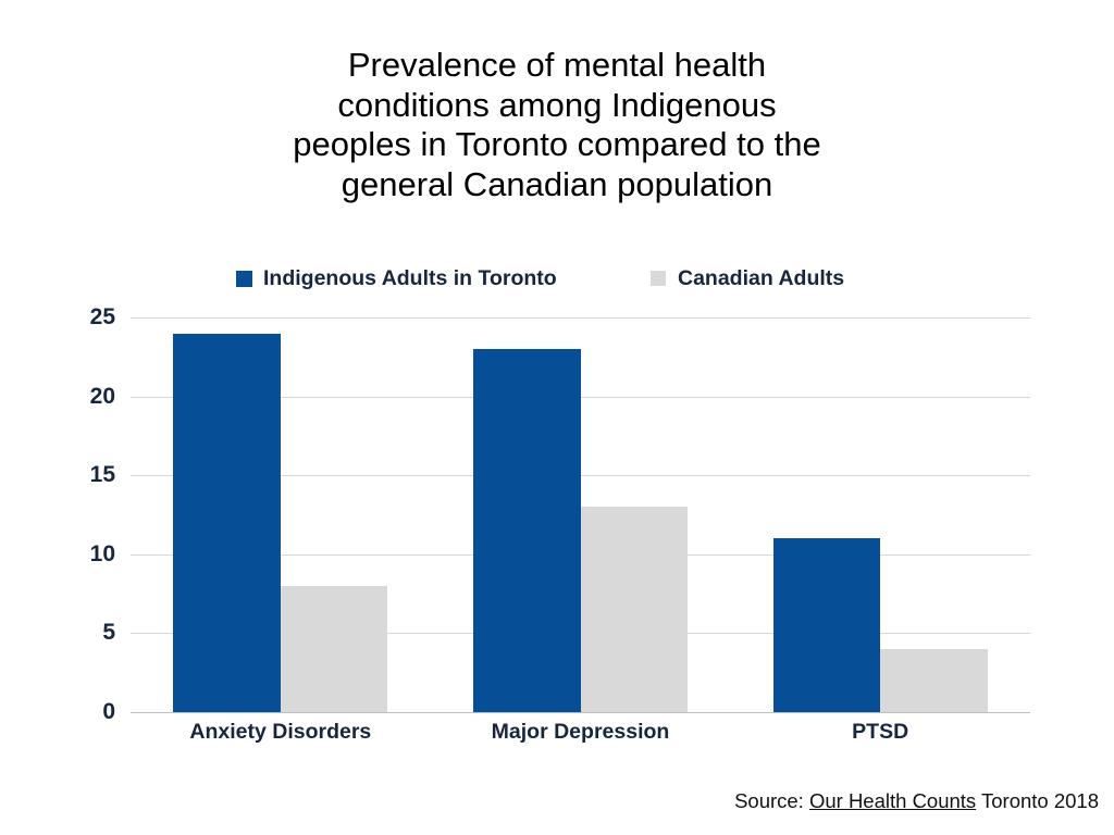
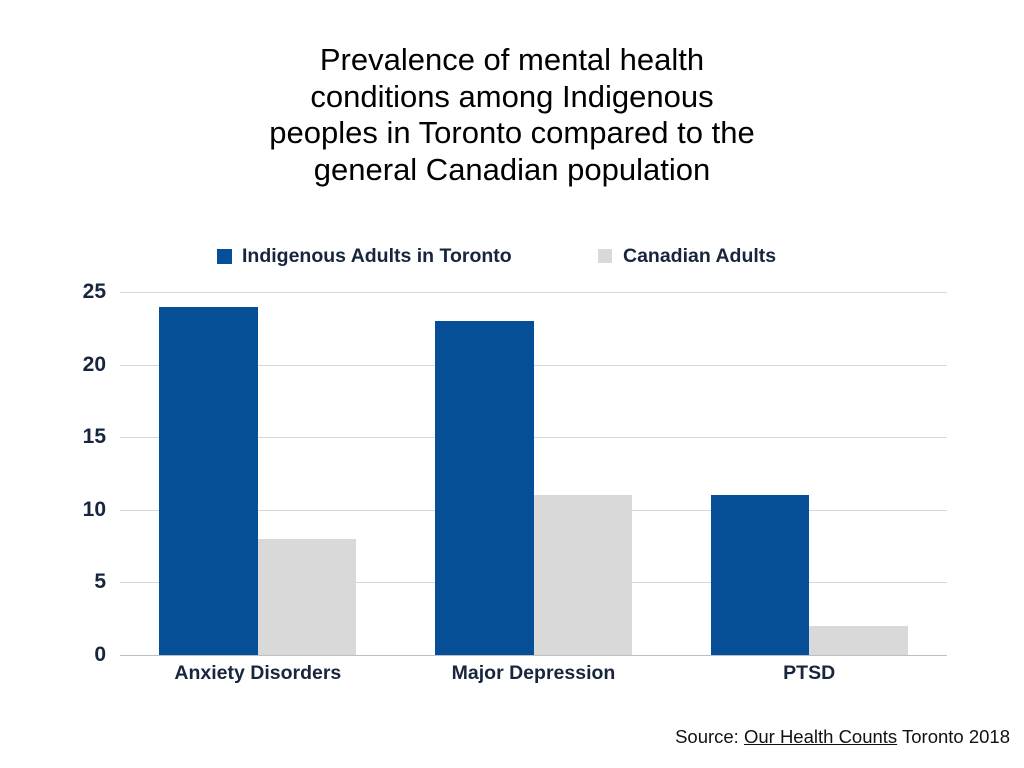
Canadian Adults/Major Depression: 13 -> 11
Canadian Adults/PTSD: 4 -> 2
